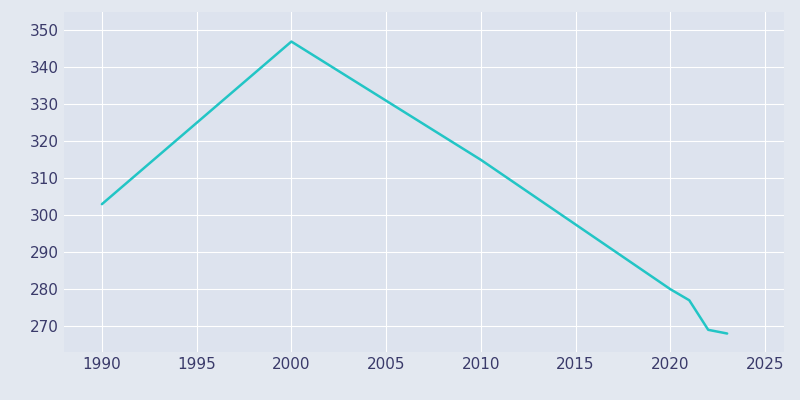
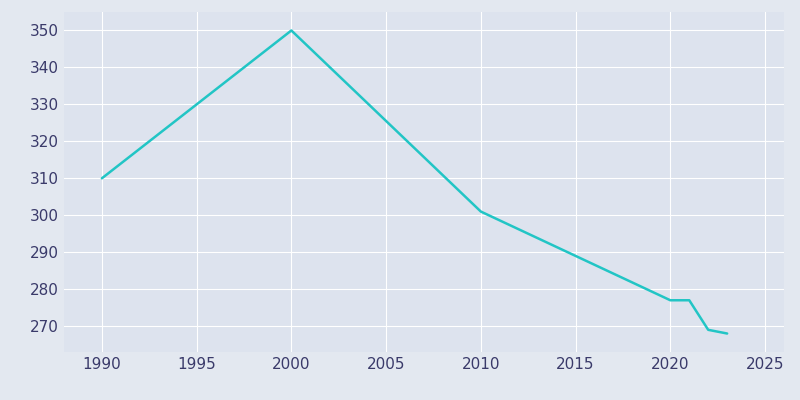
1990: 303 -> 310
2000: 347 -> 350
2010: 315 -> 301
2020: 280 -> 277
